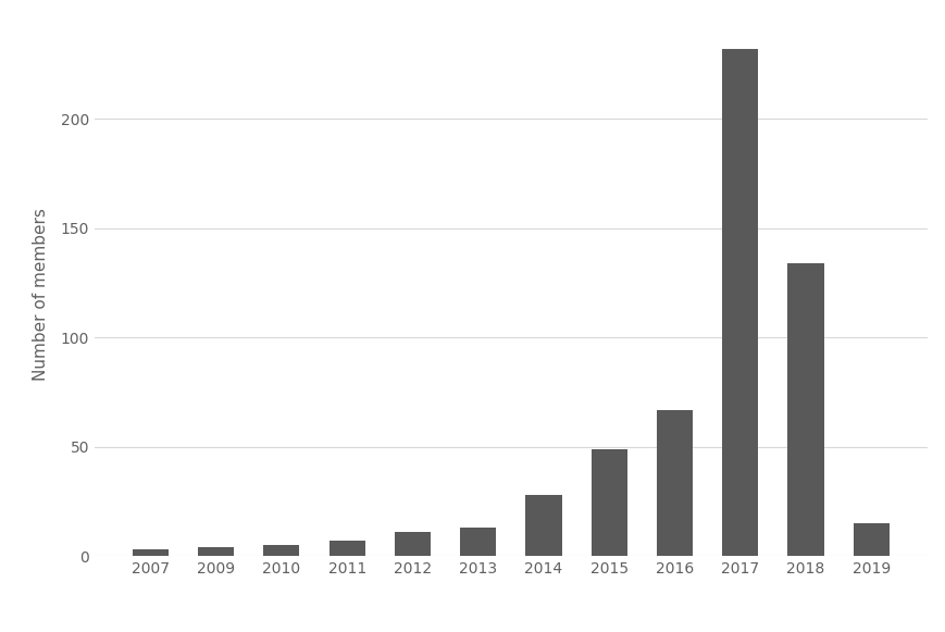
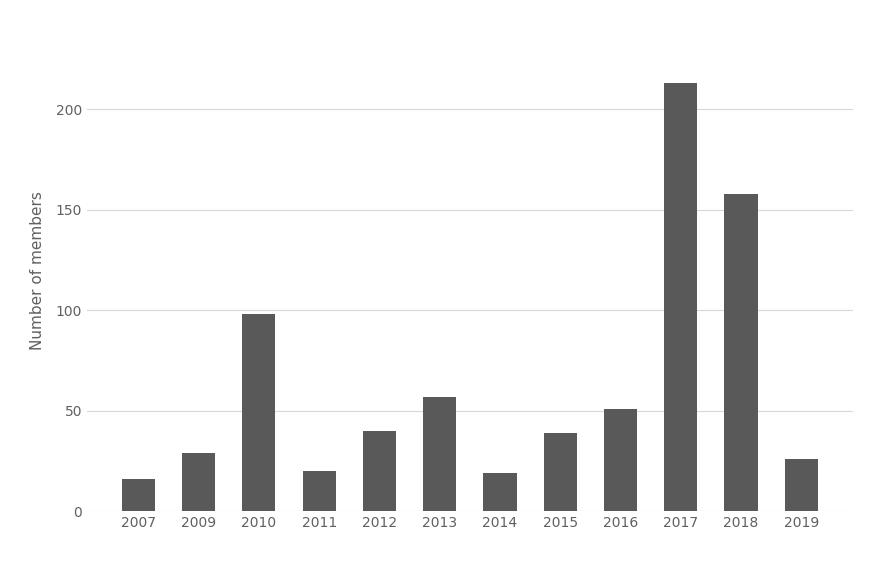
2007: 3 -> 16
2009: 4 -> 29
2010: 5 -> 98
2011: 7 -> 20
2012: 11 -> 40
2013: 13 -> 57
2014: 28 -> 19
2015: 49 -> 39
2016: 67 -> 51
2017: 232 -> 213
2018: 134 -> 158
2019: 15 -> 26
